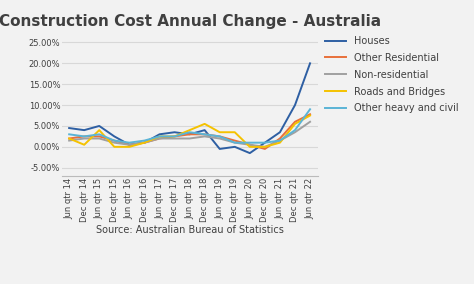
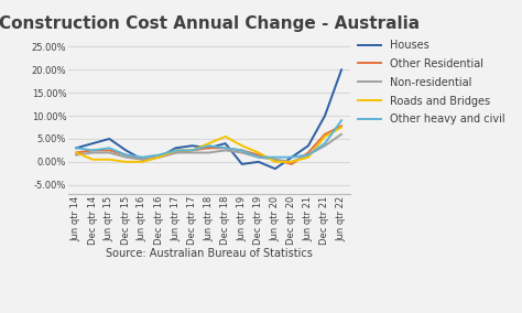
Houses/Jun qtr 14: 4.5% -> 3.0%
Roads and Bridges/Jun qtr 15: 4.0% -> 0.5%
Roads and Bridges/Dec qtr 19: 3.5% -> 2.0%
